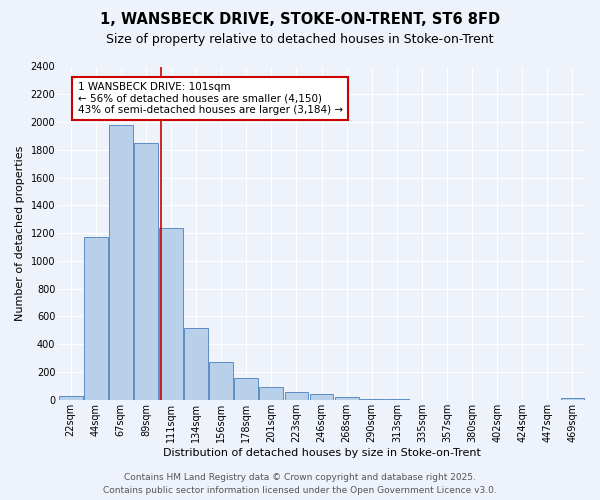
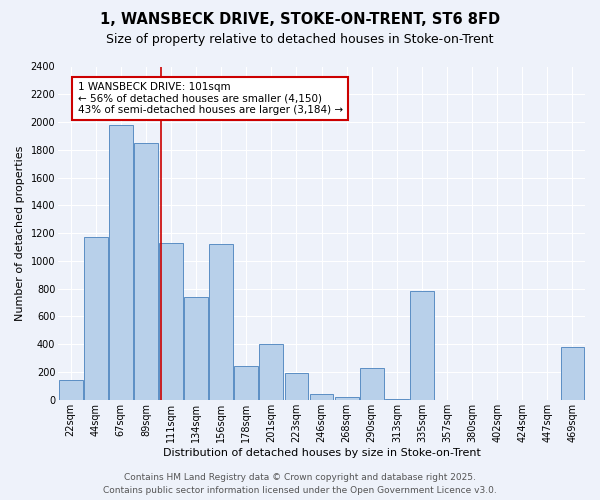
22sqm: 20 -> 140
111sqm: 1240 -> 1130
134sqm: 520 -> 740
156sqm: 270 -> 1120
178sqm: 160 -> 240
201sqm: 90 -> 400
223sqm: 60 -> 190
290sqm: 10 -> 230
335sqm: 0 -> 780
469sqm: 10 -> 380
